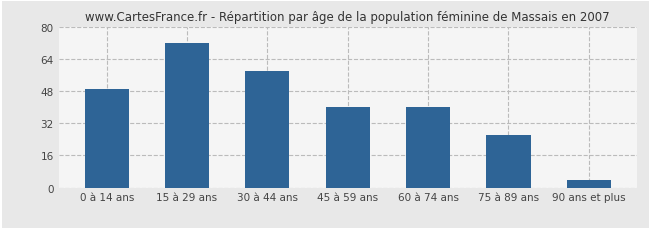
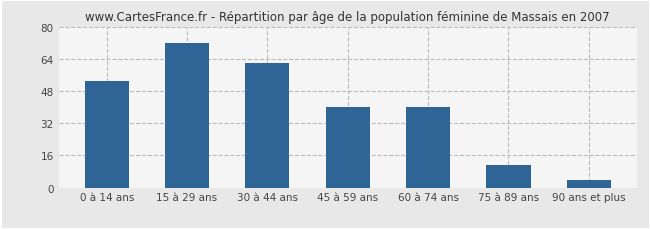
0 à 14 ans: 49 -> 53
30 à 44 ans: 58 -> 62
75 à 89 ans: 26 -> 11
